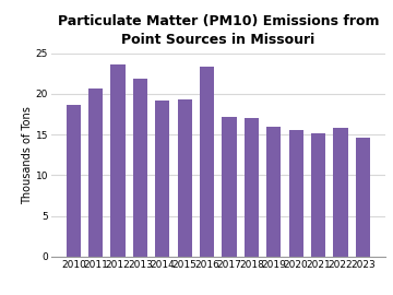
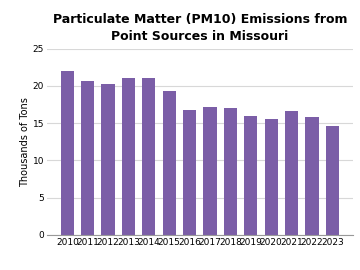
2010: 18.6 -> 22.0
2012: 23.6 -> 20.3
2013: 21.8 -> 21.0
2014: 19.2 -> 21.1
2016: 23.4 -> 16.8
2021: 15.2 -> 16.6
